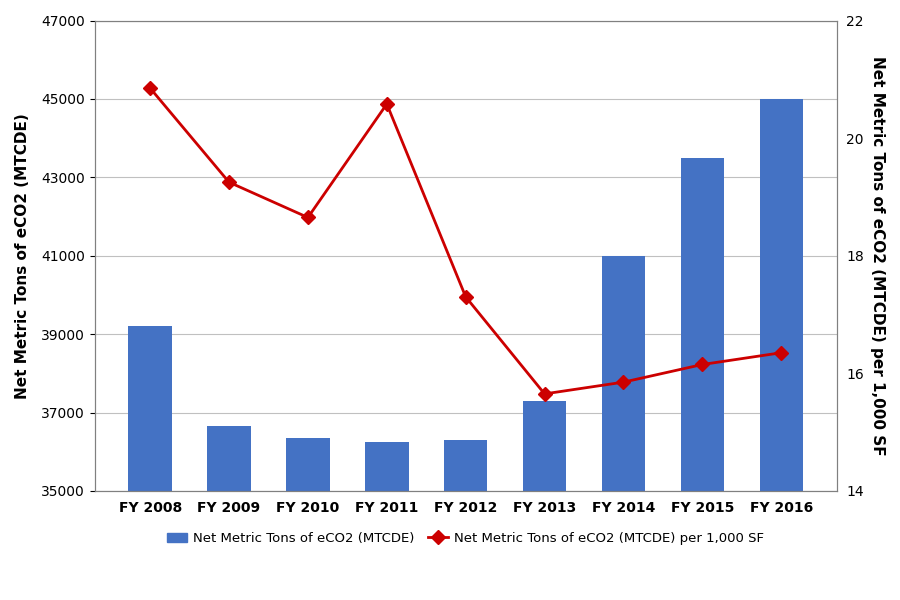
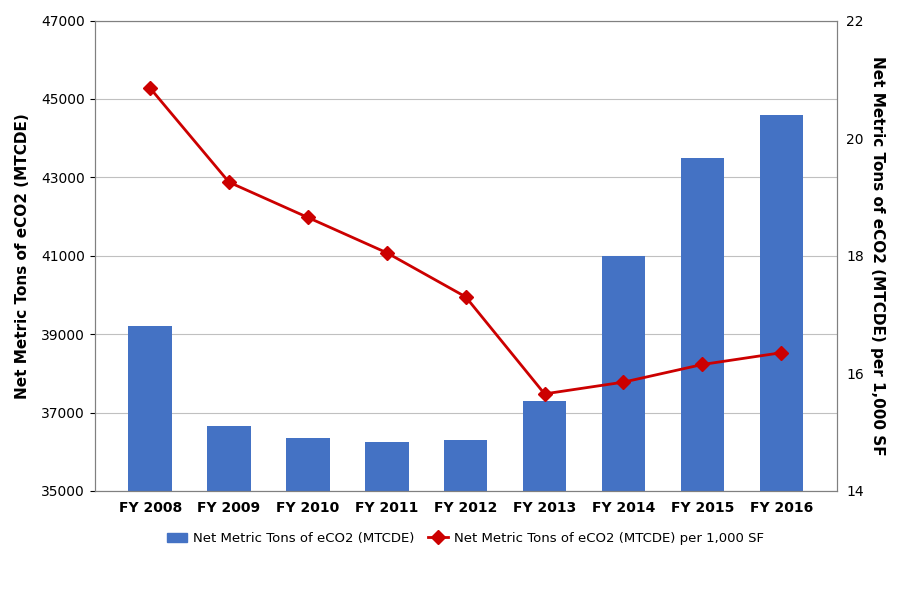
Net Metric Tons of eCO2 (MTCDE) per 1,000 SF/FY 2011: 20.58 -> 18.05
Net Metric Tons of eCO2 (MTCDE)/FY 2016: 45000 -> 44600
